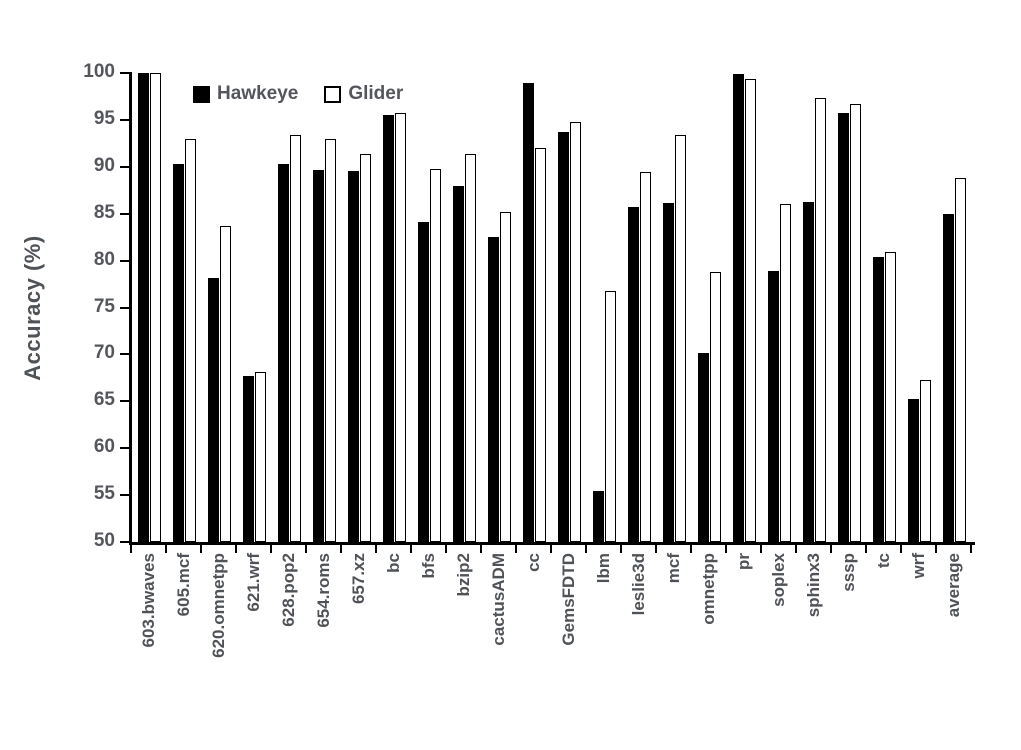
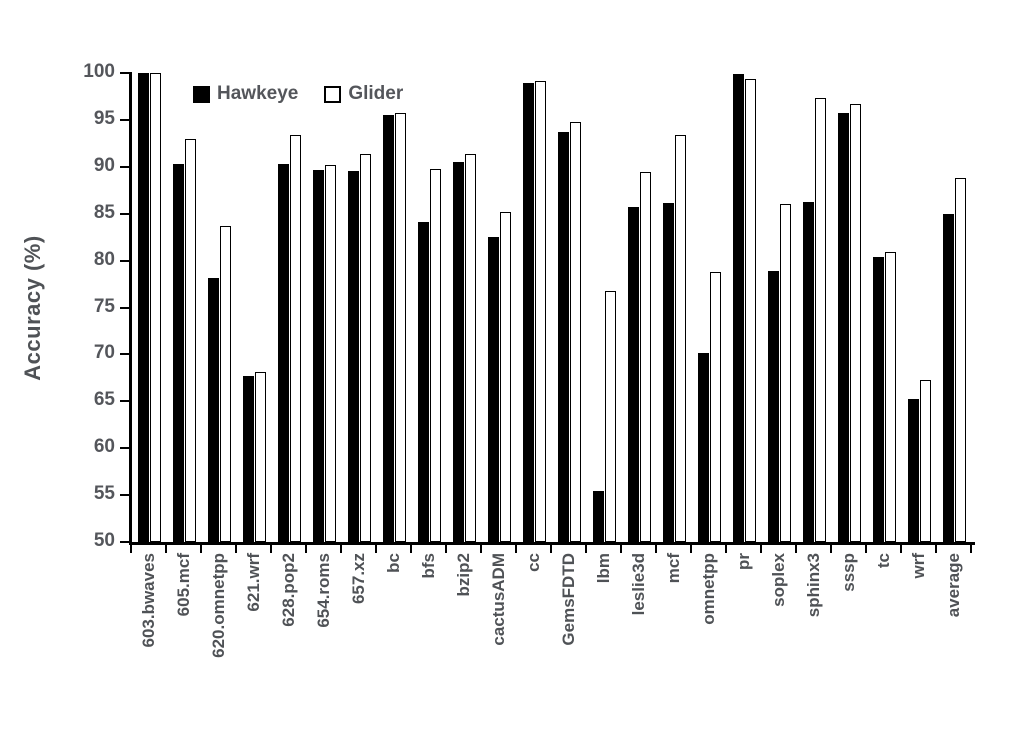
Glider/654.roms: 93 -> 90
Hawkeye/bzip2: 88 -> 90
Glider/cc: 92 -> 99
